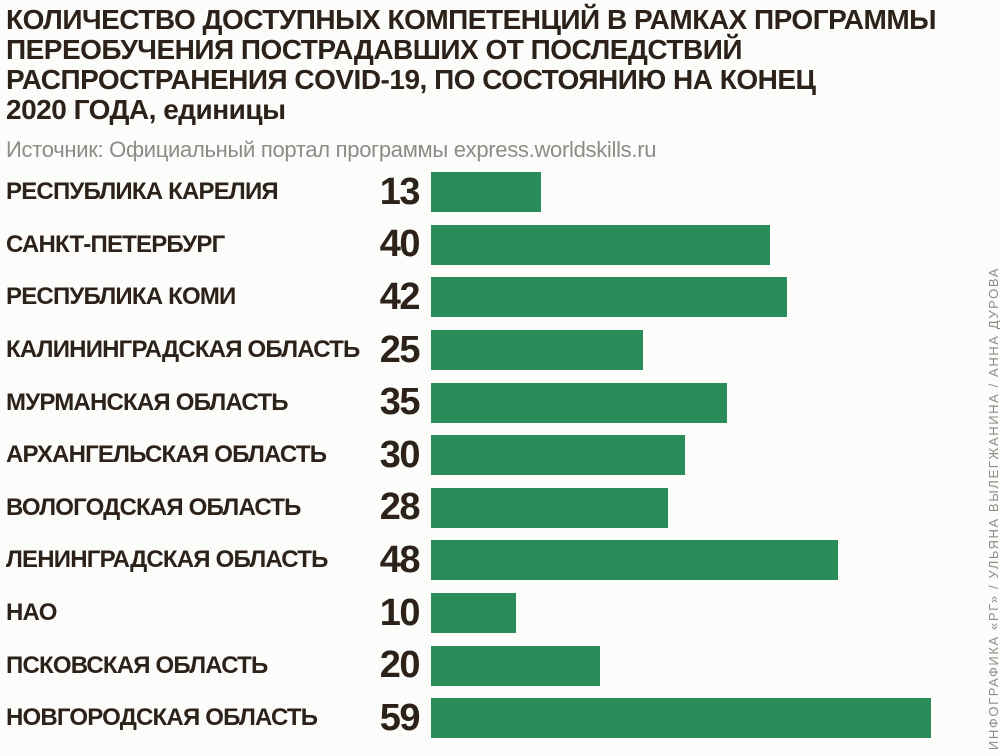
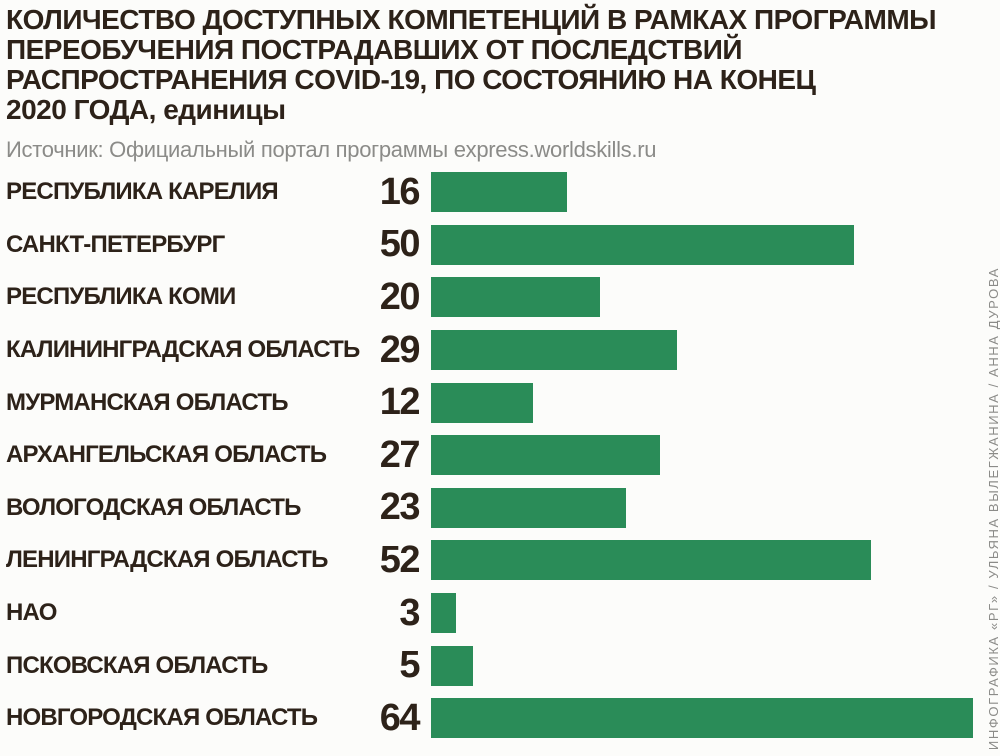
РЕСПУБЛИКА КАРЕЛИЯ: 13 -> 16
САНКТ-ПЕТЕРБУРГ: 40 -> 50
РЕСПУБЛИКА КОМИ: 42 -> 20
КАЛИНИНГРАДСКАЯ ОБЛАСТЬ: 25 -> 29
МУРМАНСКАЯ ОБЛАСТЬ: 35 -> 12
АРХАНГЕЛЬСКАЯ ОБЛАСТЬ: 30 -> 27
ВОЛОГОДСКАЯ ОБЛАСТЬ: 28 -> 23
ЛЕНИНГРАДСКАЯ ОБЛАСТЬ: 48 -> 52
НАО: 10 -> 3
ПСКОВСКАЯ ОБЛАСТЬ: 20 -> 5
НОВГОРОДСКАЯ ОБЛАСТЬ: 59 -> 64
